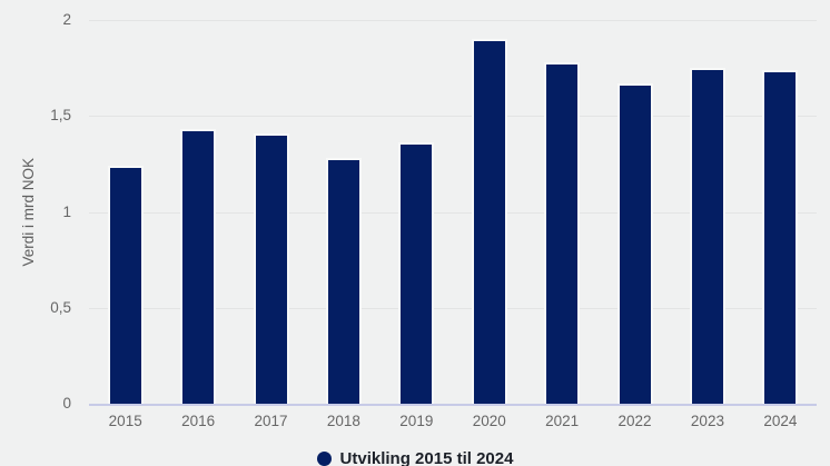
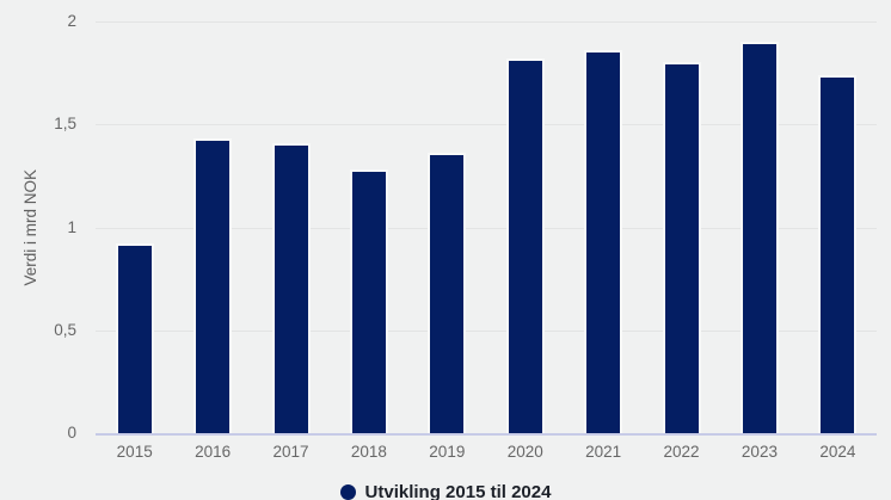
2015: 1.24 -> 0.92
2020: 1.90 -> 1.82
2021: 1.78 -> 1.86
2022: 1.67 -> 1.80
2023: 1.75 -> 1.90
